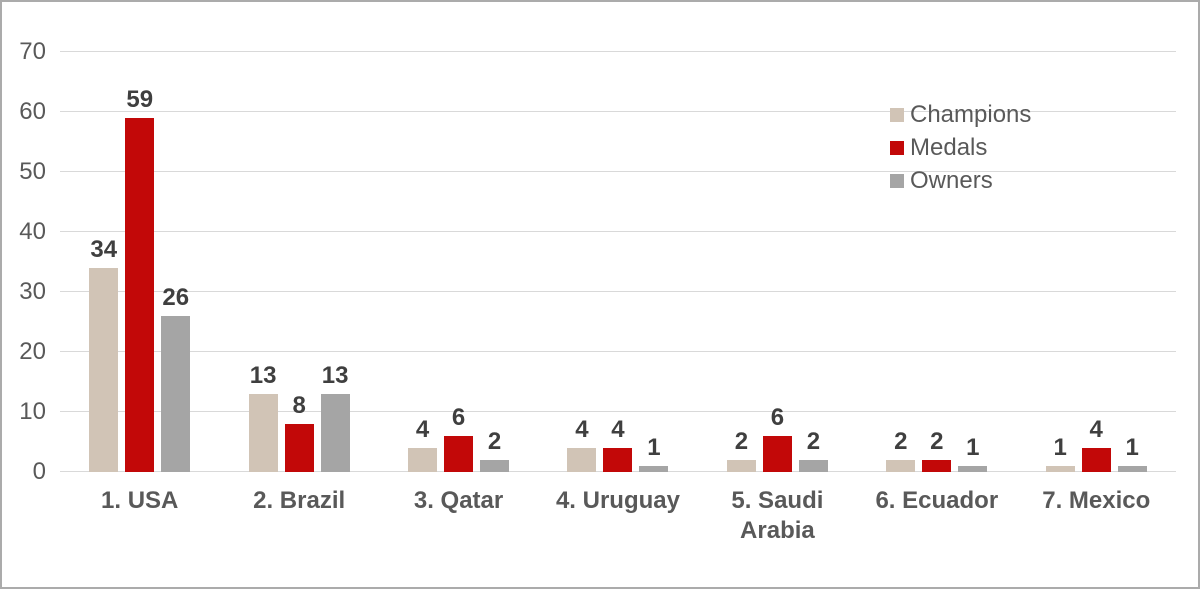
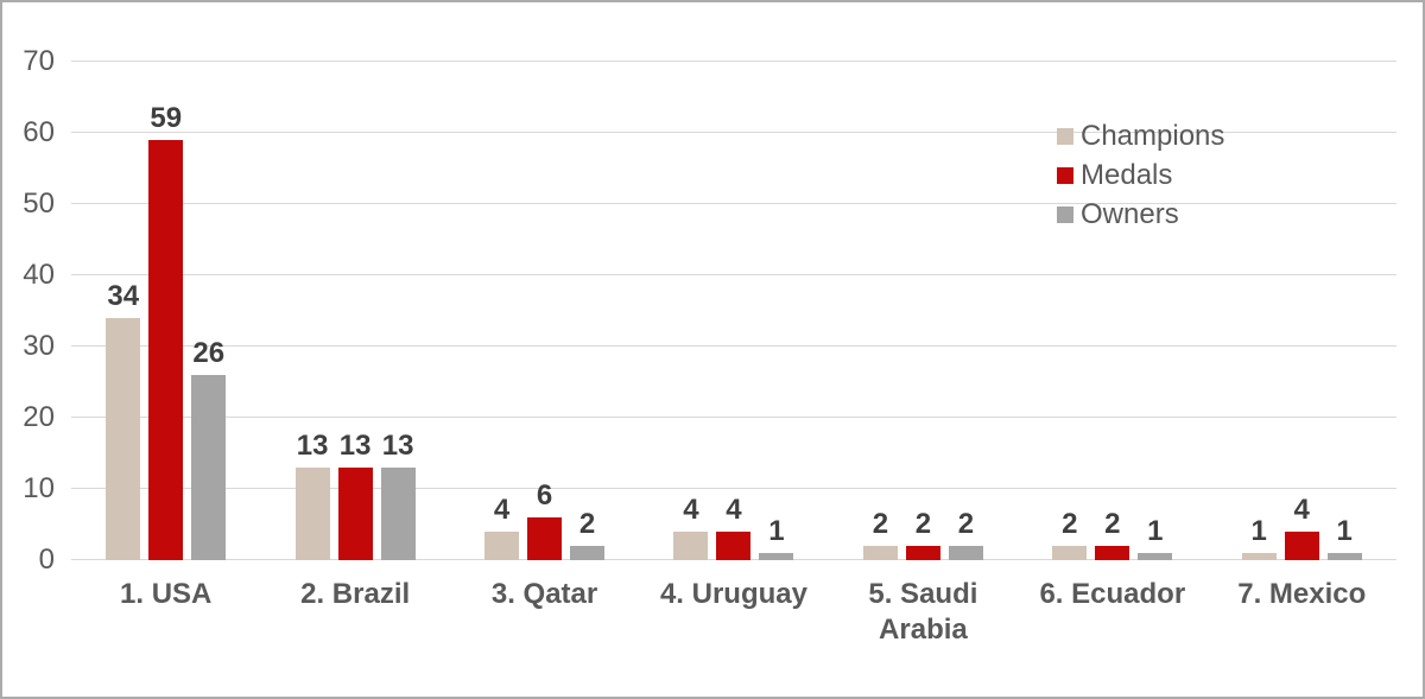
Medals/2. Brazil: 8 -> 13
Medals/5. Saudi Arabia: 6 -> 2
